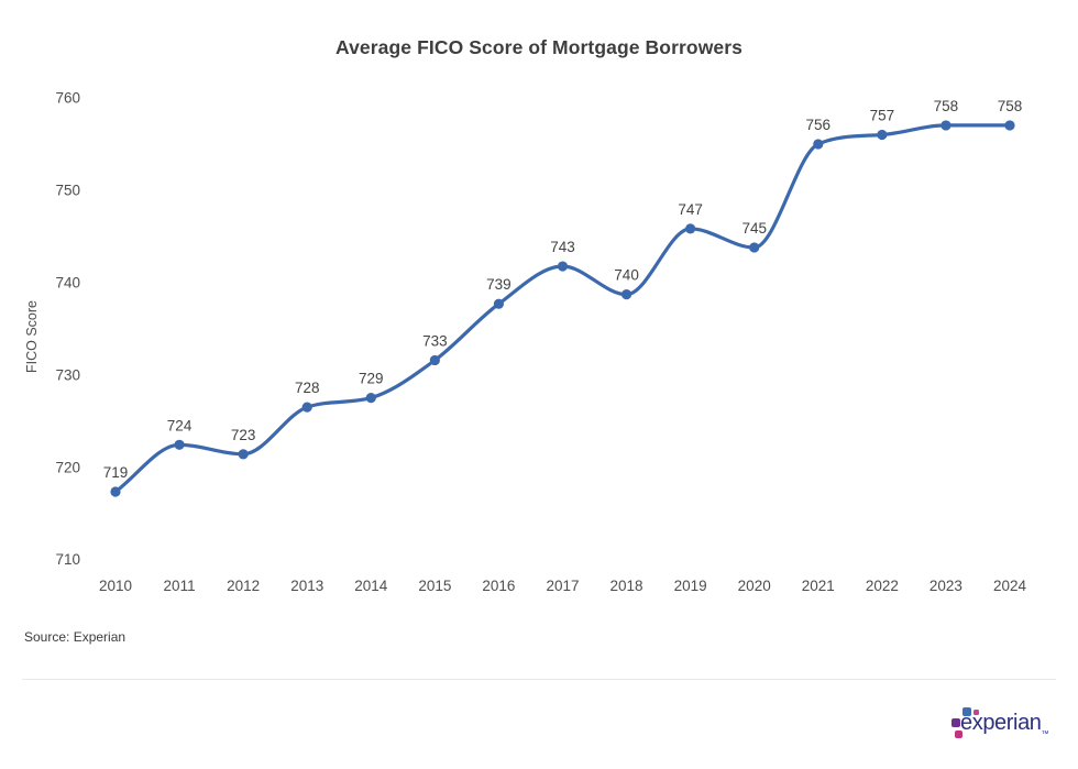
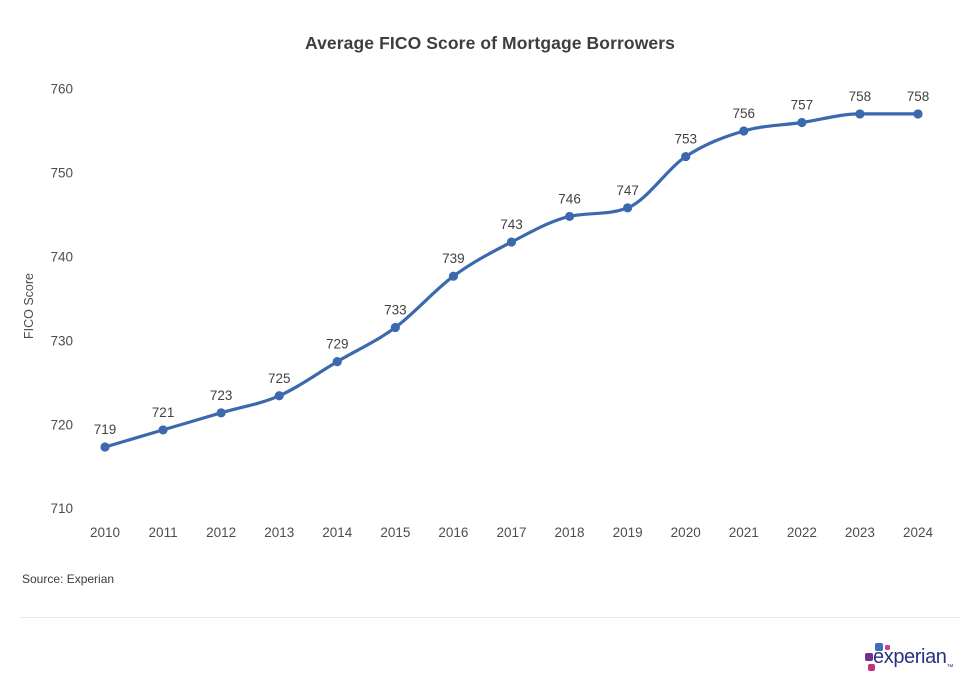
2011: 724 -> 721
2013: 728 -> 725
2018: 740 -> 746
2020: 745 -> 753
